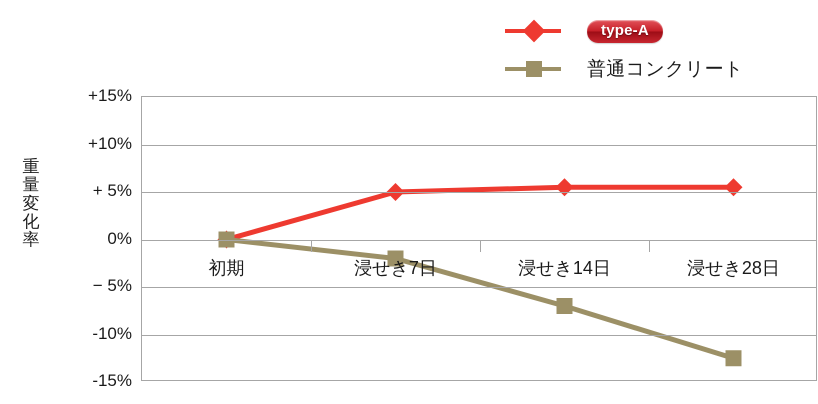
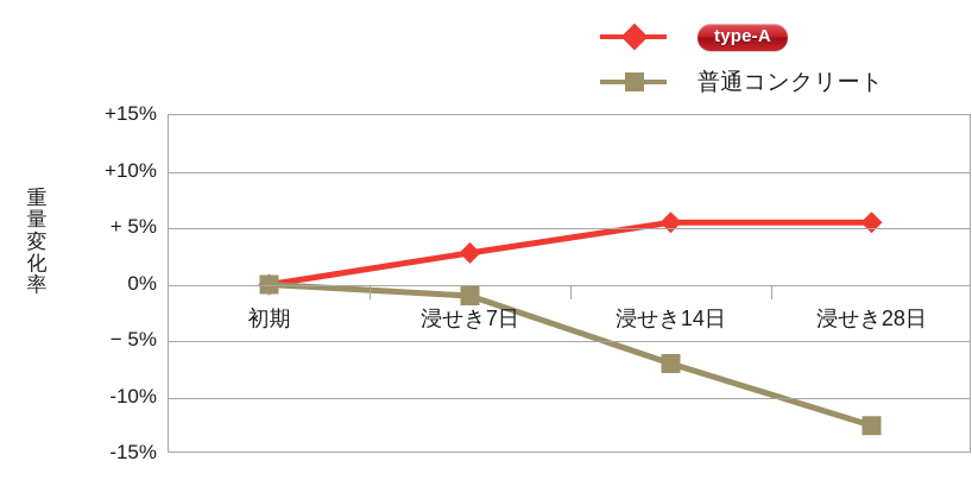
type-A/浸せき7日: 5% -> 3%
普通コンクリート/浸せき7日: -2% -> -1%
